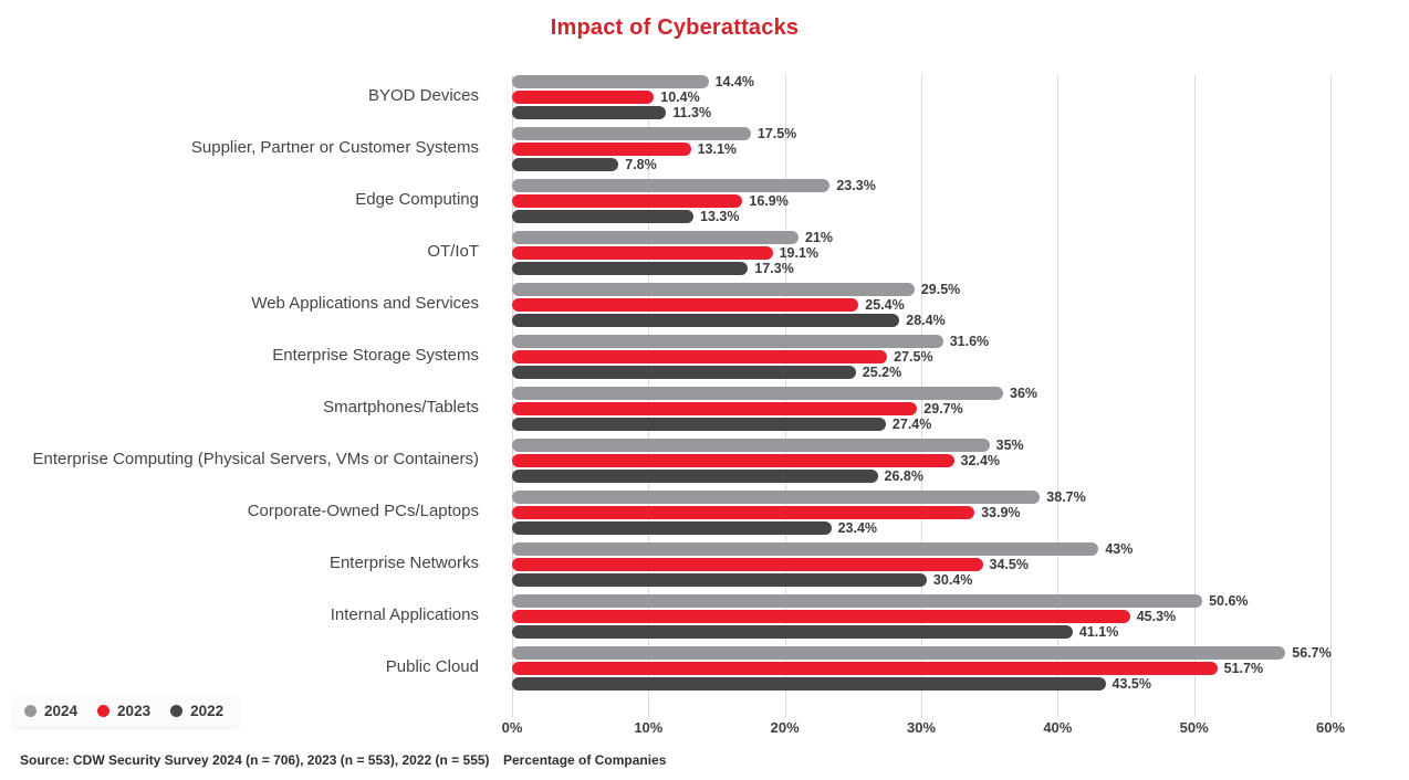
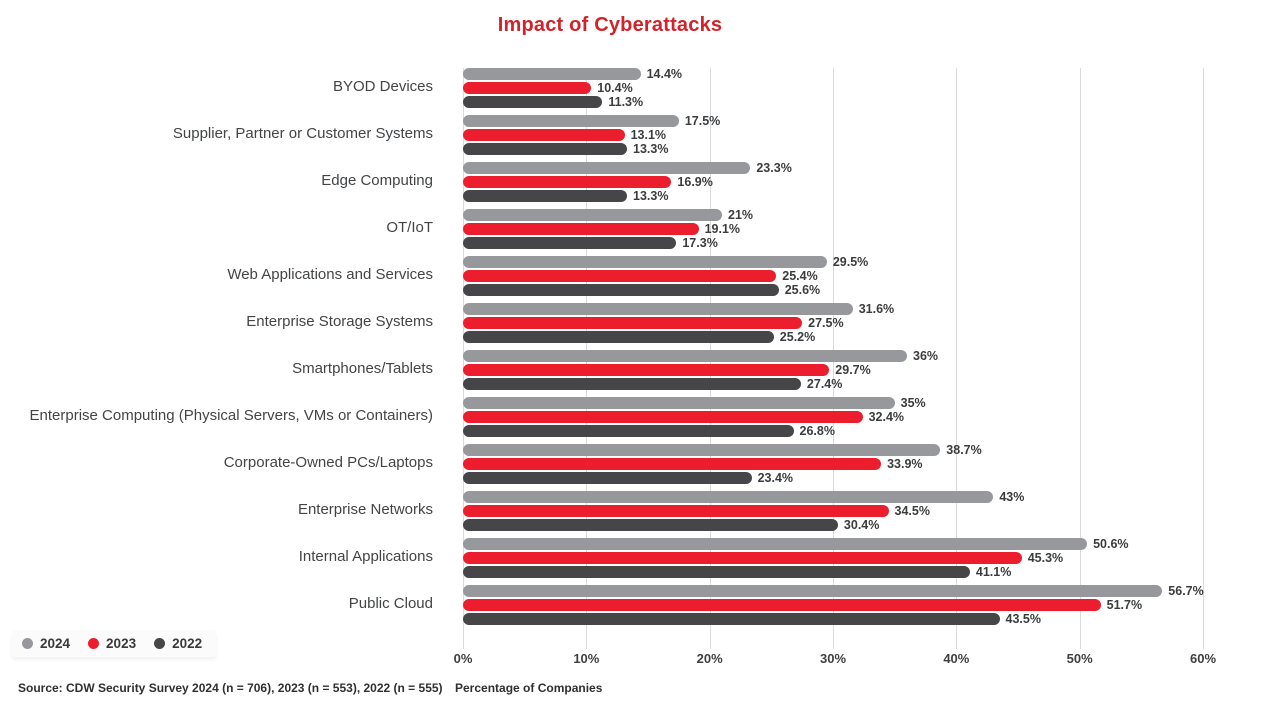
2022/Supplier, Partner or Customer Systems: 7.8% -> 13.3%
2022/Web Applications and Services: 28.4% -> 25.6%
